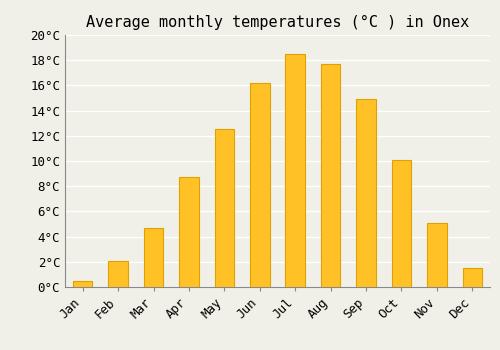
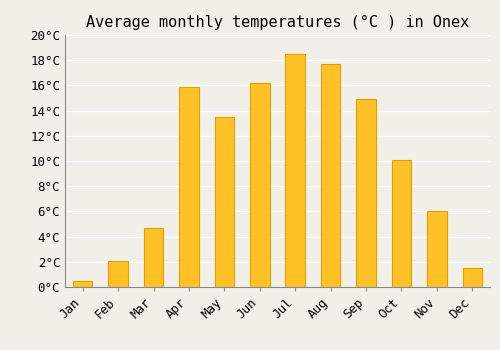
Apr: 8.7°C -> 15.9°C
May: 12.5°C -> 13.5°C
Nov: 5.1°C -> 6.0°C
